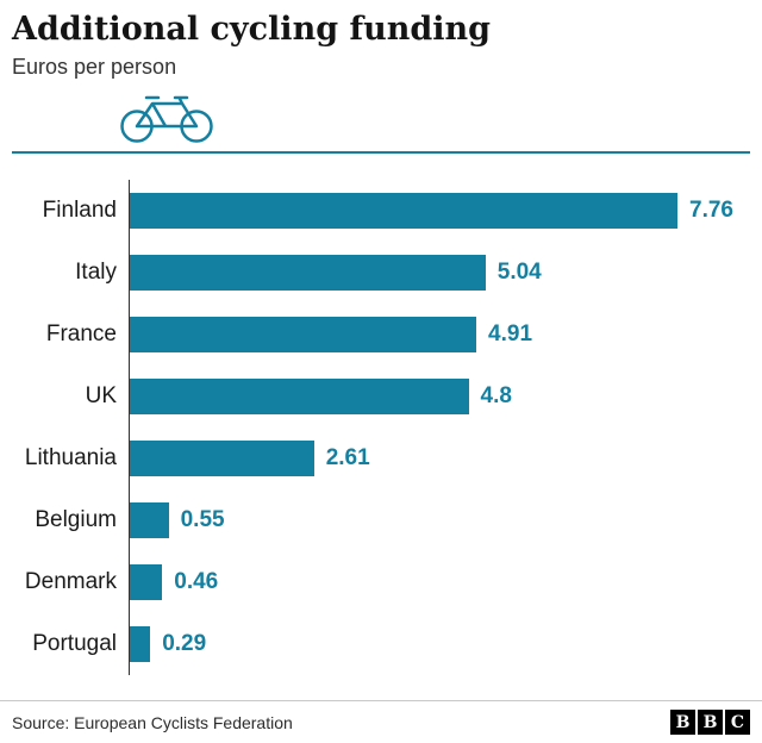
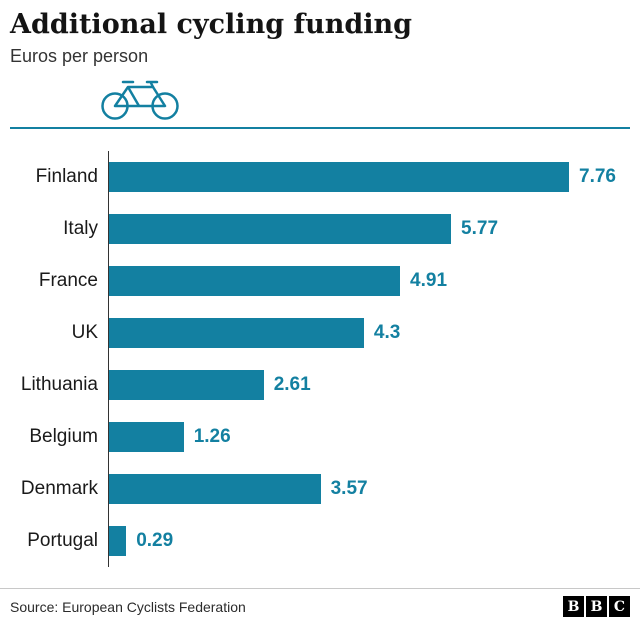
Italy: 5.04 -> 5.77
UK: 4.8 -> 4.3
Belgium: 0.55 -> 1.26
Denmark: 0.46 -> 3.57
